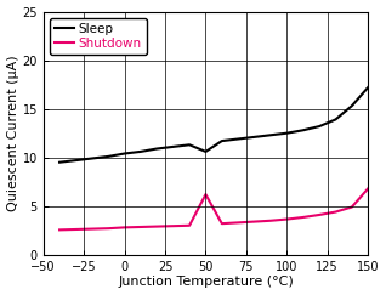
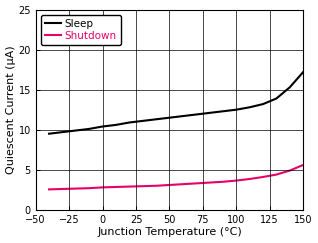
Sleep/50: 10.6 -> 11.5
Shutdown/50: 6.2 -> 3.1
Shutdown/150: 6.8 -> 5.6
